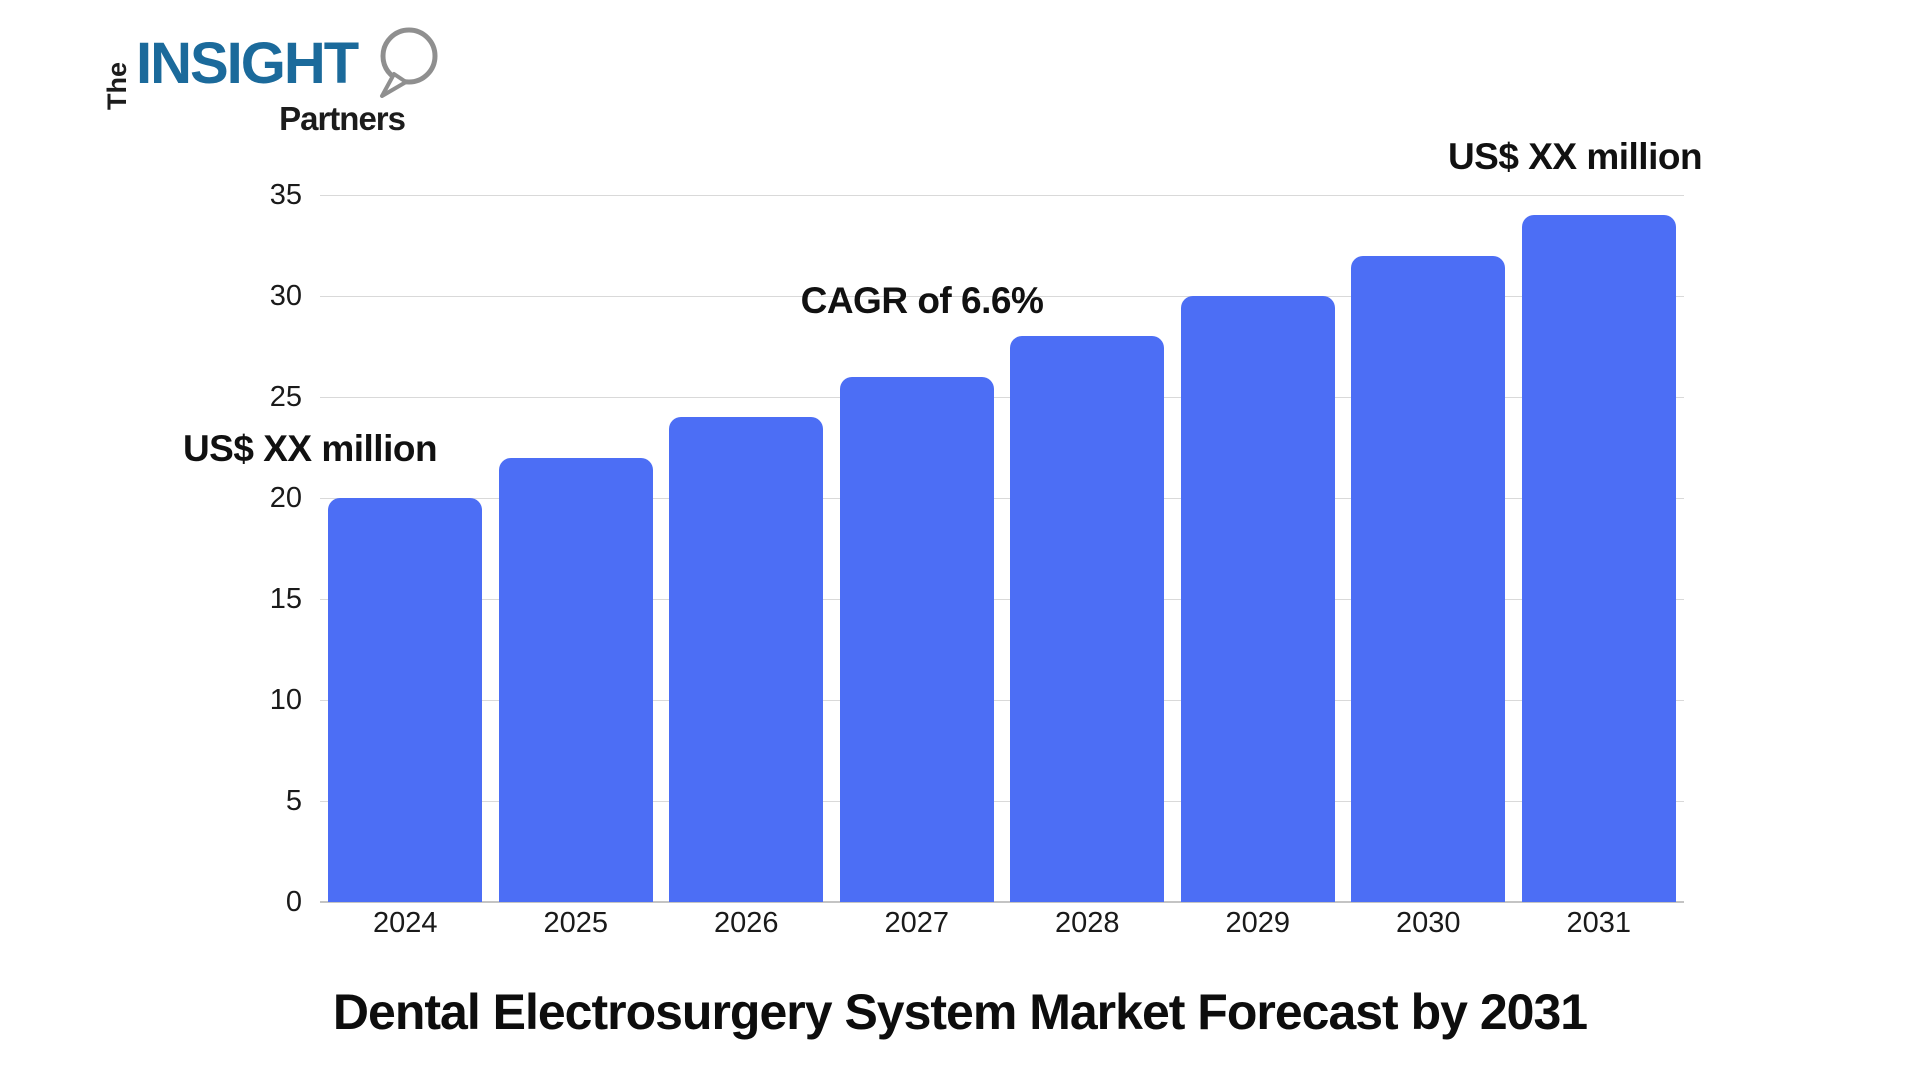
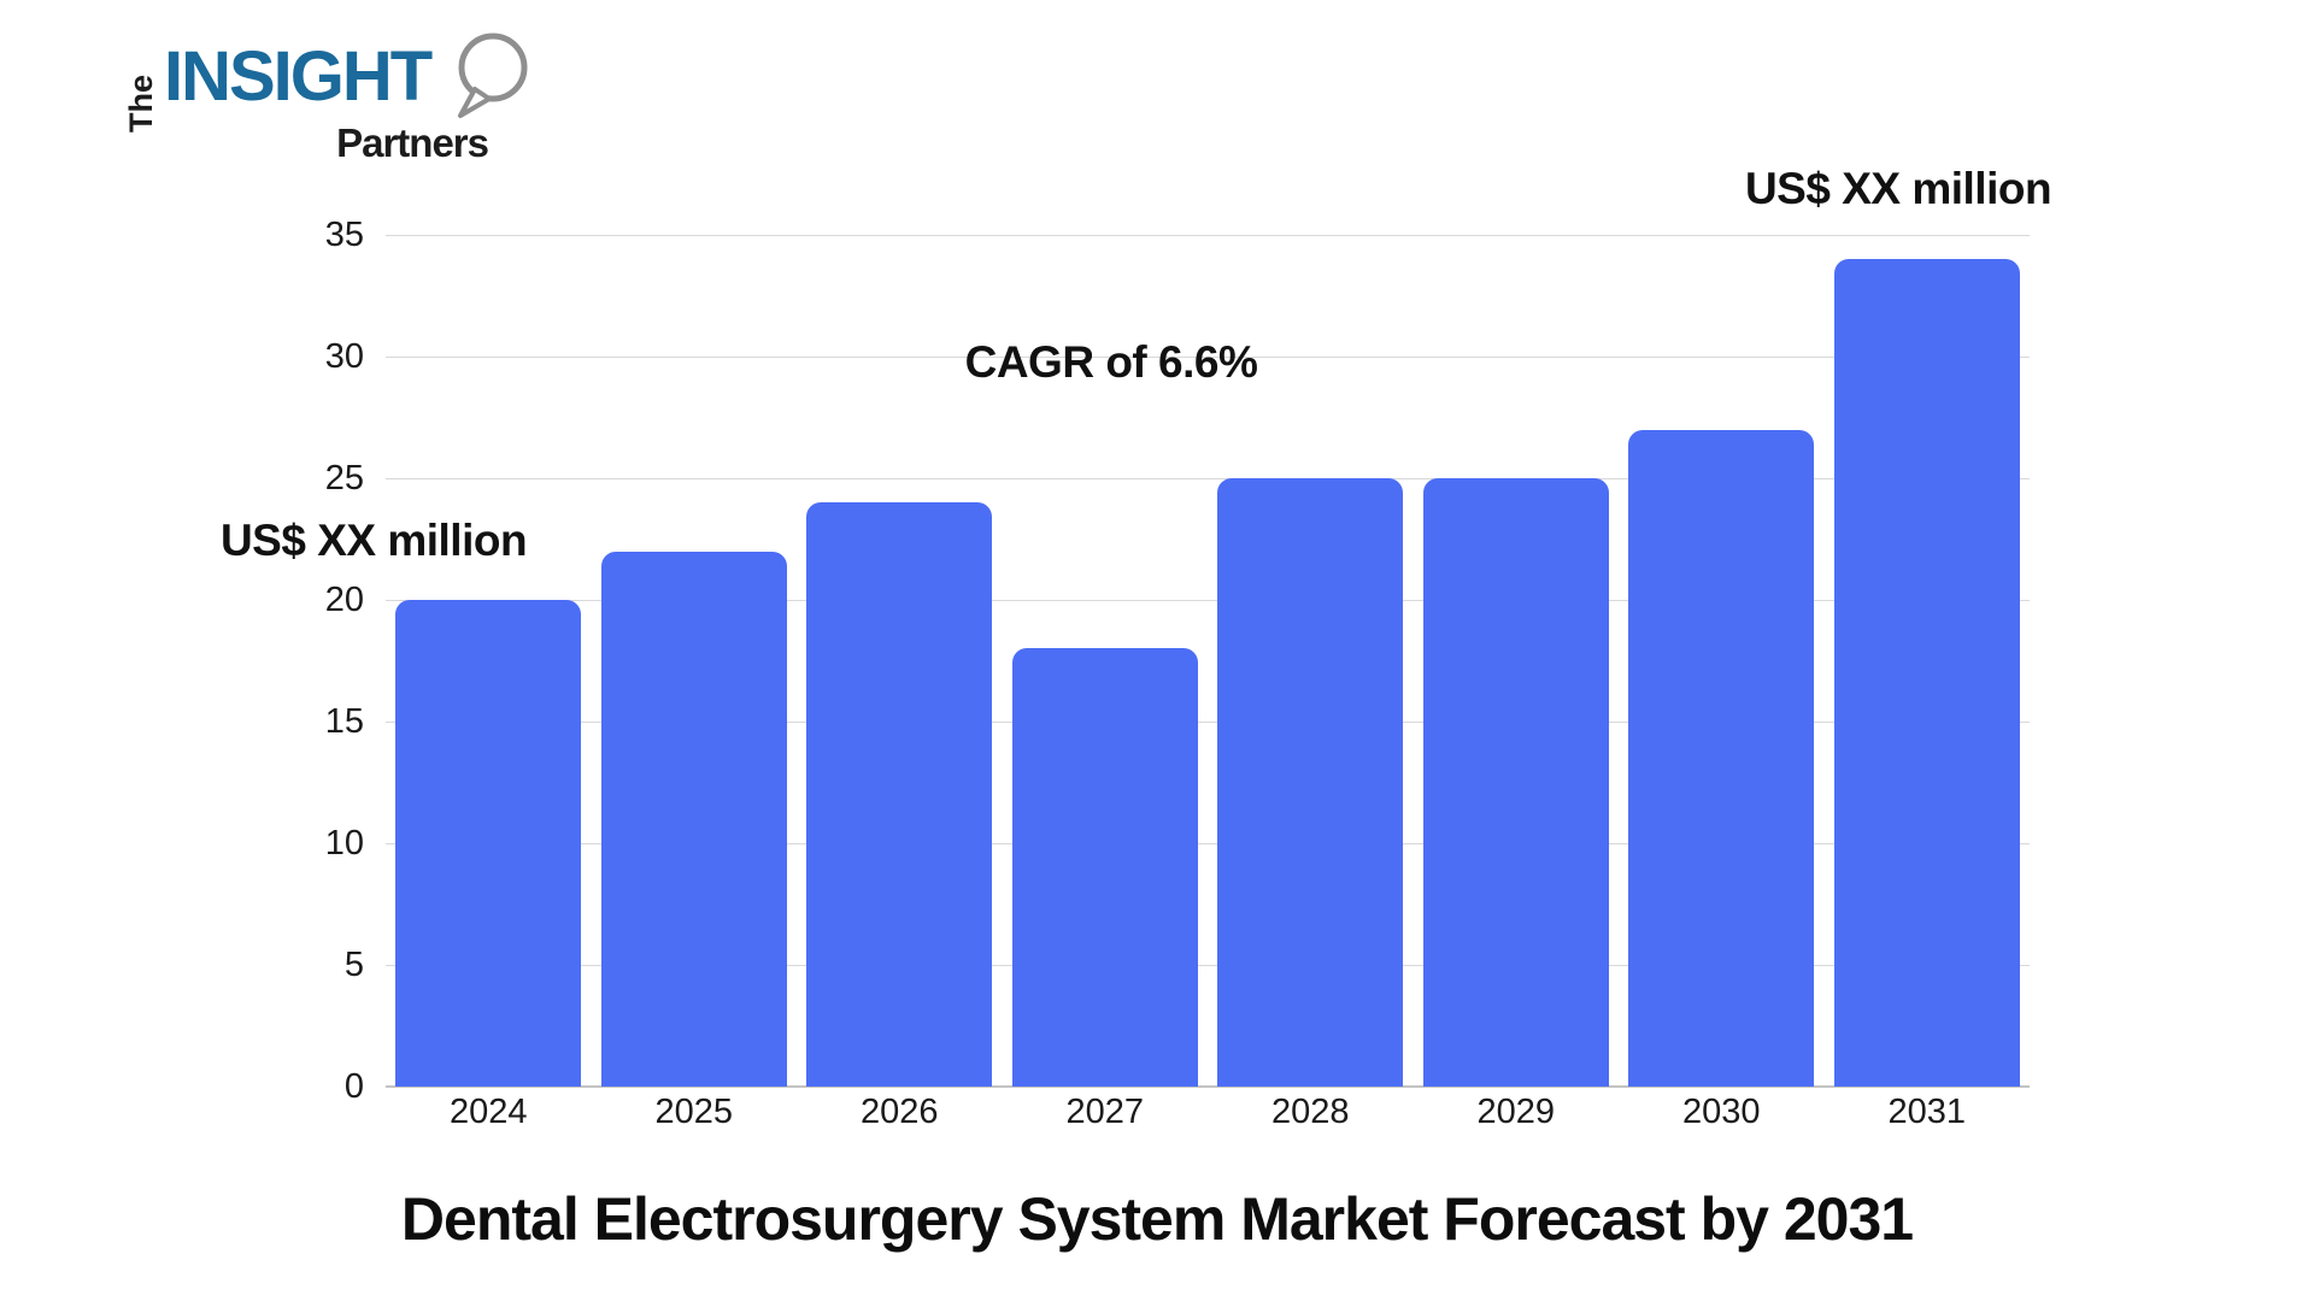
2027: 26 -> 18
2028: 28 -> 25
2029: 30 -> 25
2030: 32 -> 27
